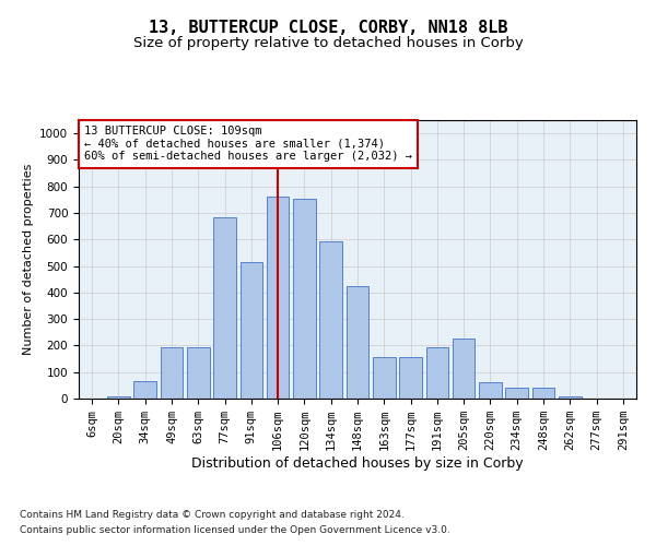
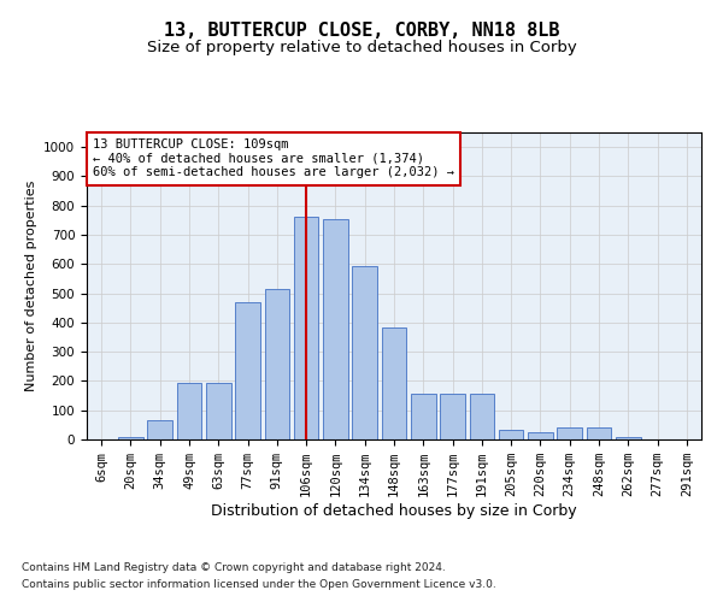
77sqm: 685 -> 470
148sqm: 425 -> 385
191sqm: 195 -> 155
205sqm: 225 -> 35
220sqm: 60 -> 25
